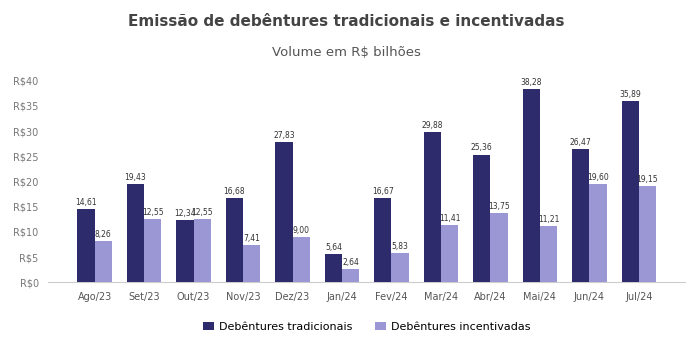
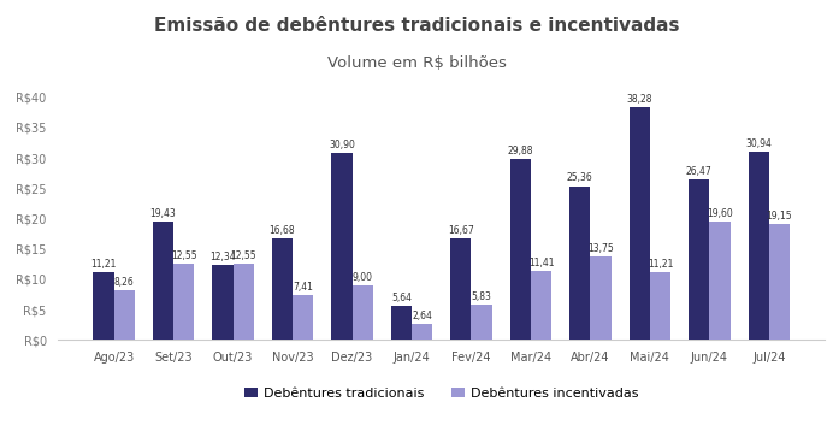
Debêntures tradicionais/Ago/23: 14,61 -> 11,21
Debêntures tradicionais/Dez/23: 27,83 -> 30,90
Debêntures tradicionais/Jul/24: 35,89 -> 30,94
